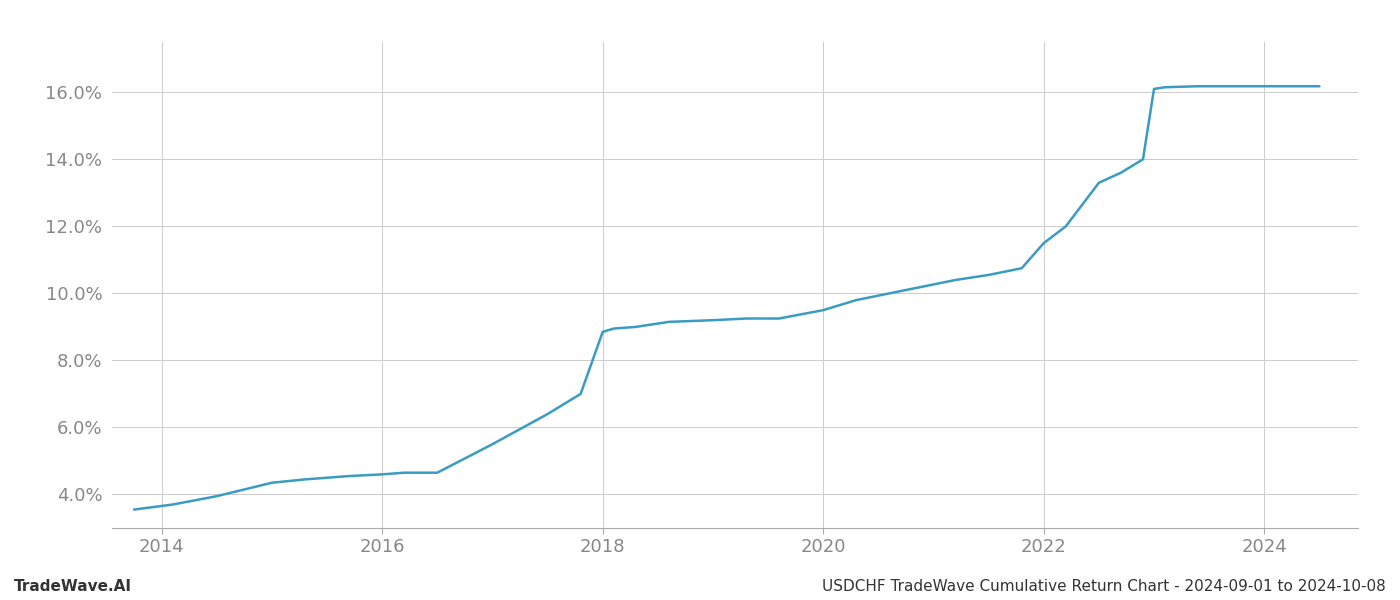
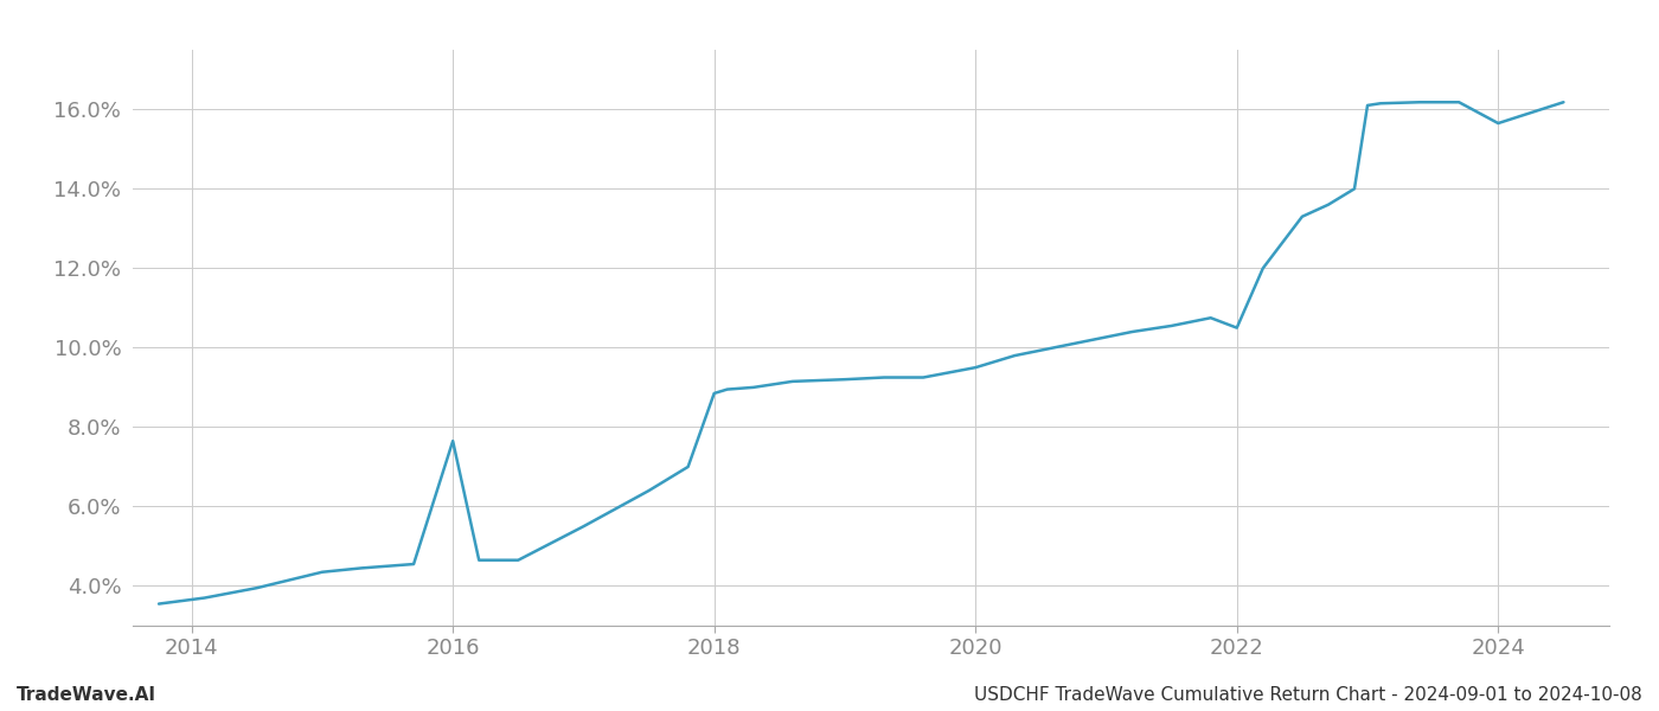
2016: 4.60% -> 7.65%
2022: 11.50% -> 10.50%
2024: 16.18% -> 15.65%
